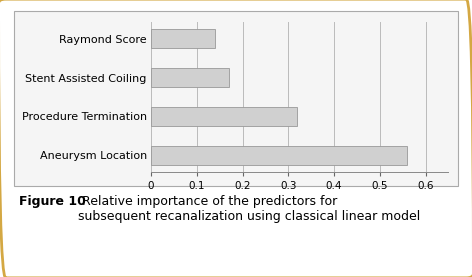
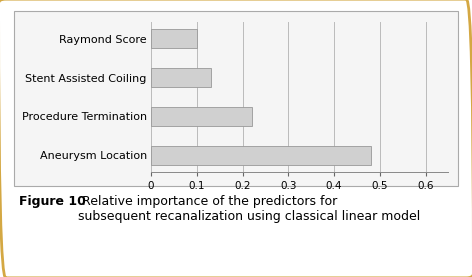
Raymond Score: 0.14 -> 0.10
Stent Assisted Coiling: 0.17 -> 0.13
Procedure Termination: 0.32 -> 0.22
Aneurysm Location: 0.56 -> 0.48
